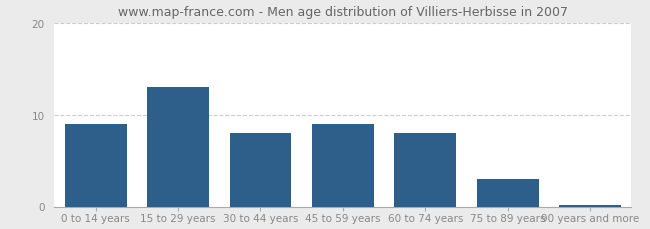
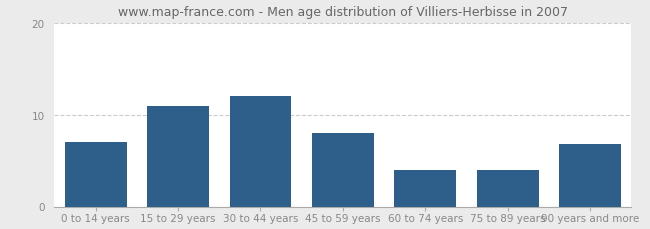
0 to 14 years: 9.0 -> 7.0
15 to 29 years: 13.0 -> 11.0
30 to 44 years: 8.0 -> 12.0
45 to 59 years: 9.0 -> 8.0
60 to 74 years: 8.0 -> 4.0
75 to 89 years: 3.0 -> 4.0
90 years and more: 0.2 -> 6.8
